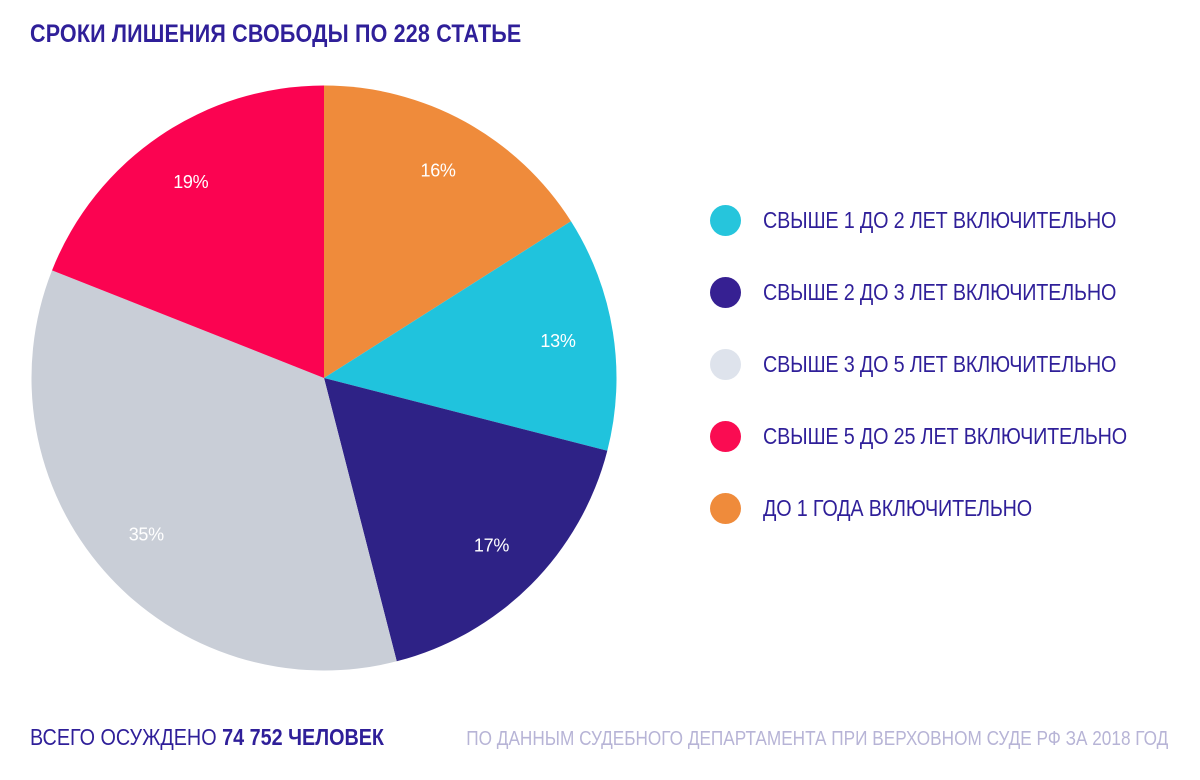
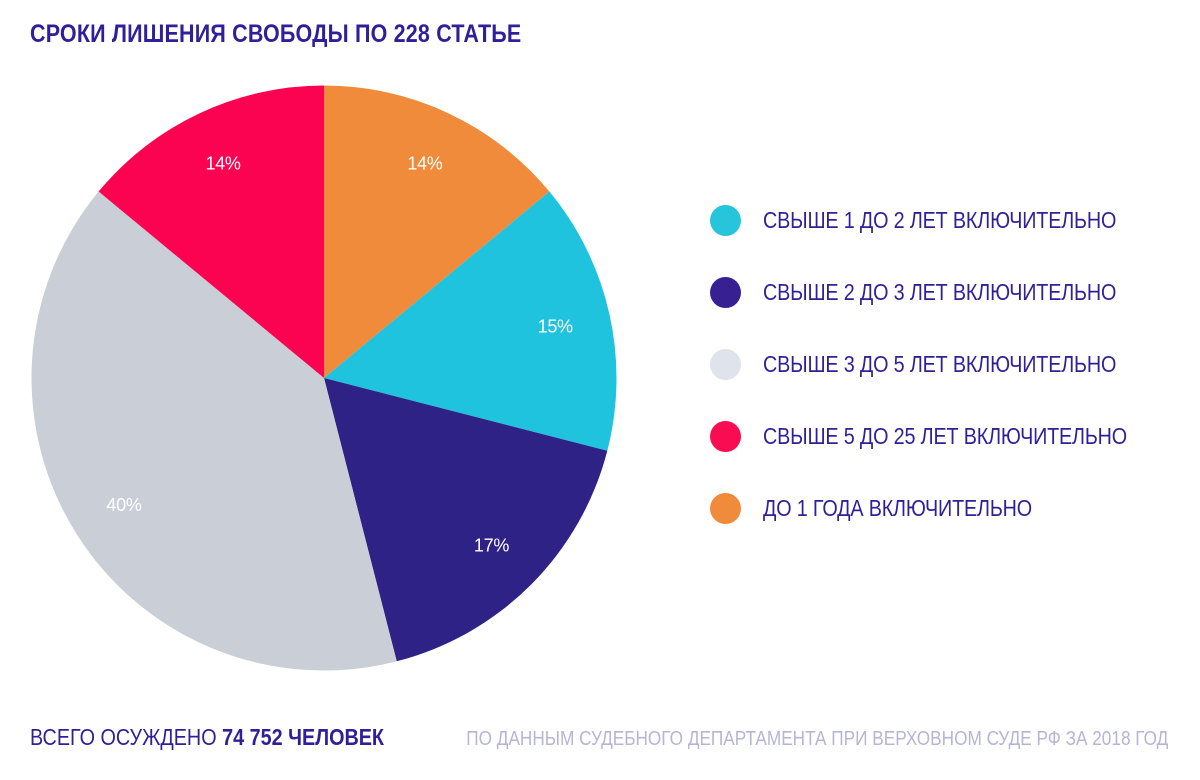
ДО 1 ГОДА ВКЛЮЧИТЕЛЬНО: 16% -> 14%
СВЫШЕ 1 ДО 2 ЛЕТ ВКЛЮЧИТЕЛЬНО: 13% -> 15%
СВЫШЕ 3 ДО 5 ЛЕТ ВКЛЮЧИТЕЛЬНО: 35% -> 40%
СВЫШЕ 5 ДО 25 ЛЕТ ВКЛЮЧИТЕЛЬНО: 19% -> 14%
